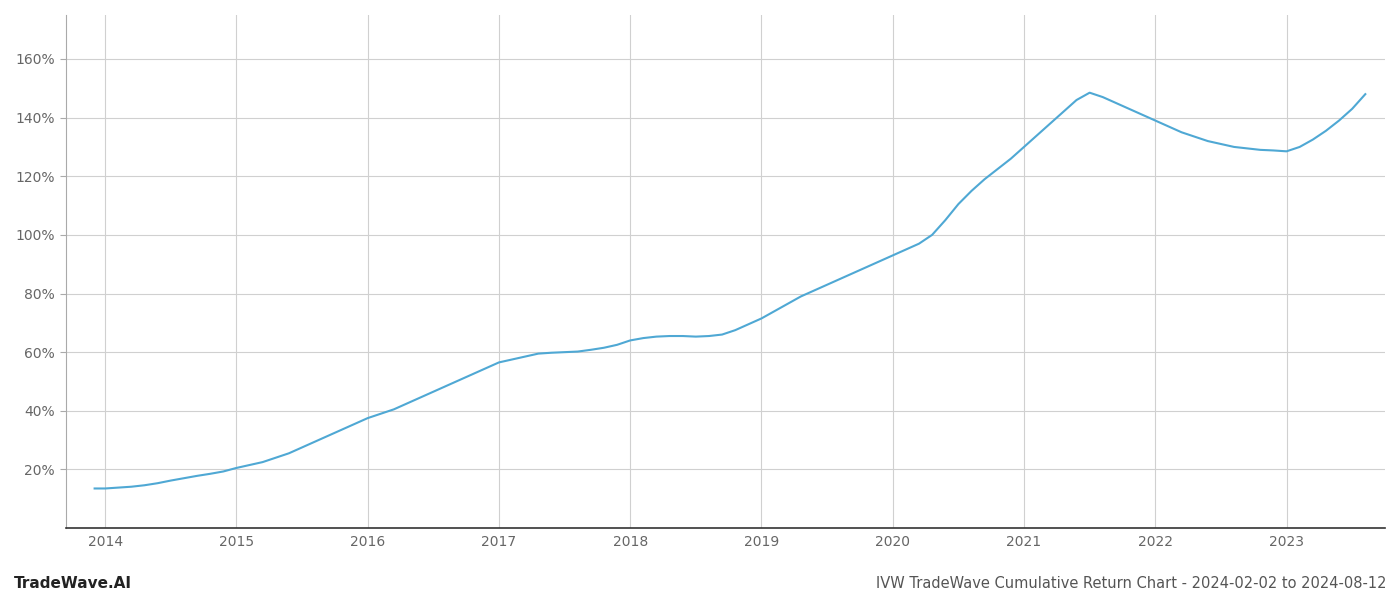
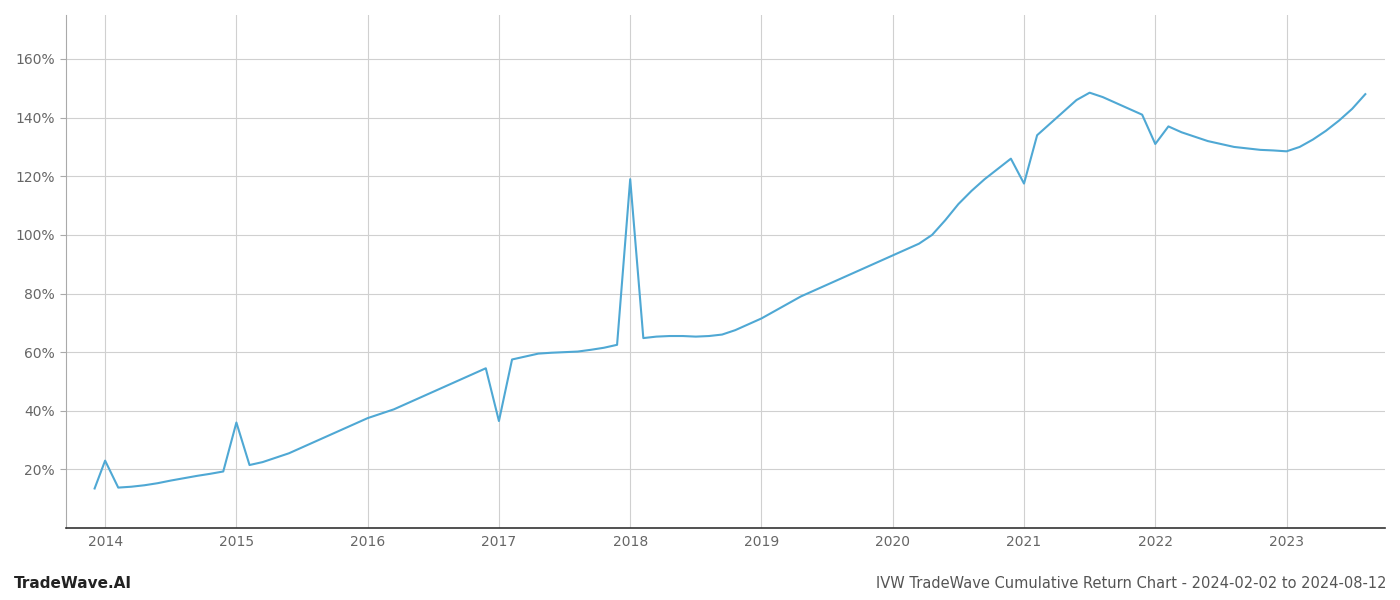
2014: 13.5% -> 23.0%
2015: 20.5% -> 36.0%
2017: 56.5% -> 36.5%
2018: 64.0% -> 119.0%
2021: 130.0% -> 117.5%
2022: 139.0% -> 131.0%
